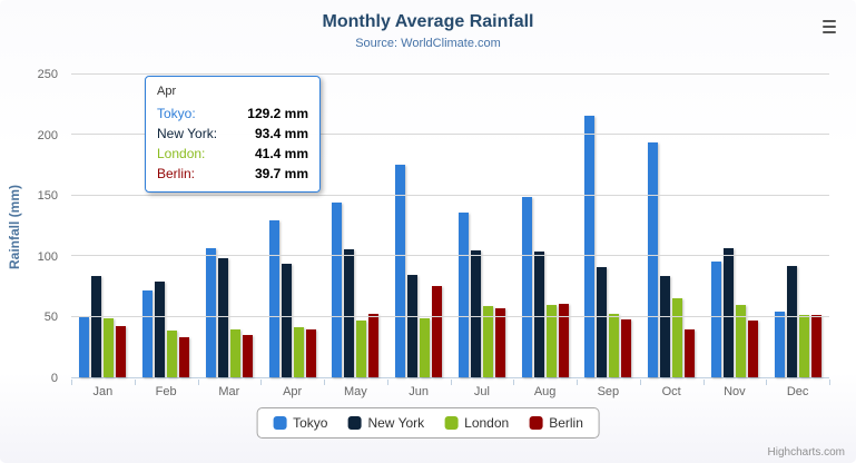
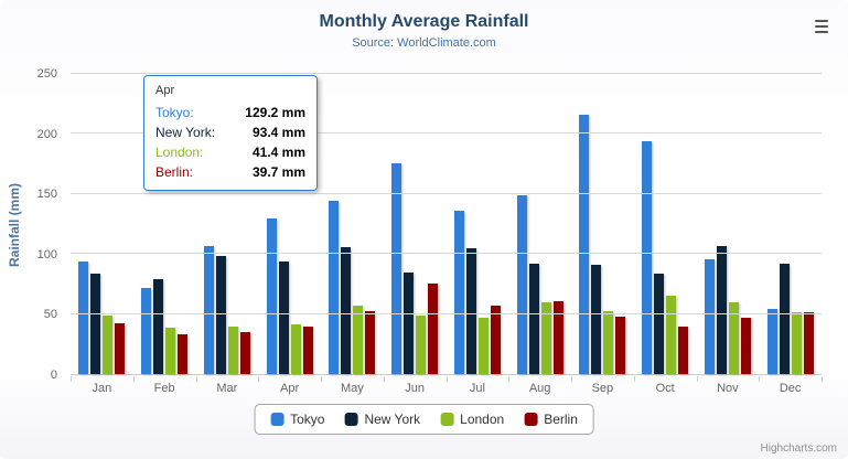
Tokyo/Jan: 50 -> 94
London/May: 47 -> 57
London/Jul: 59 -> 47
New York/Aug: 104 -> 92
